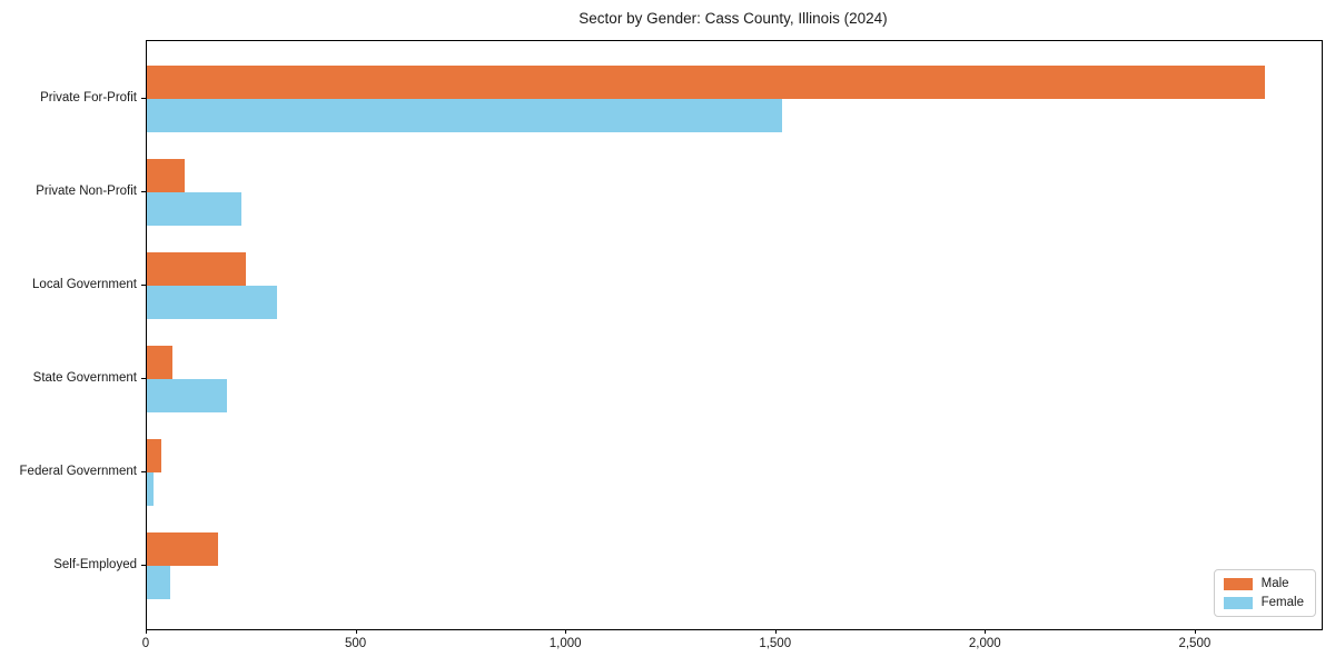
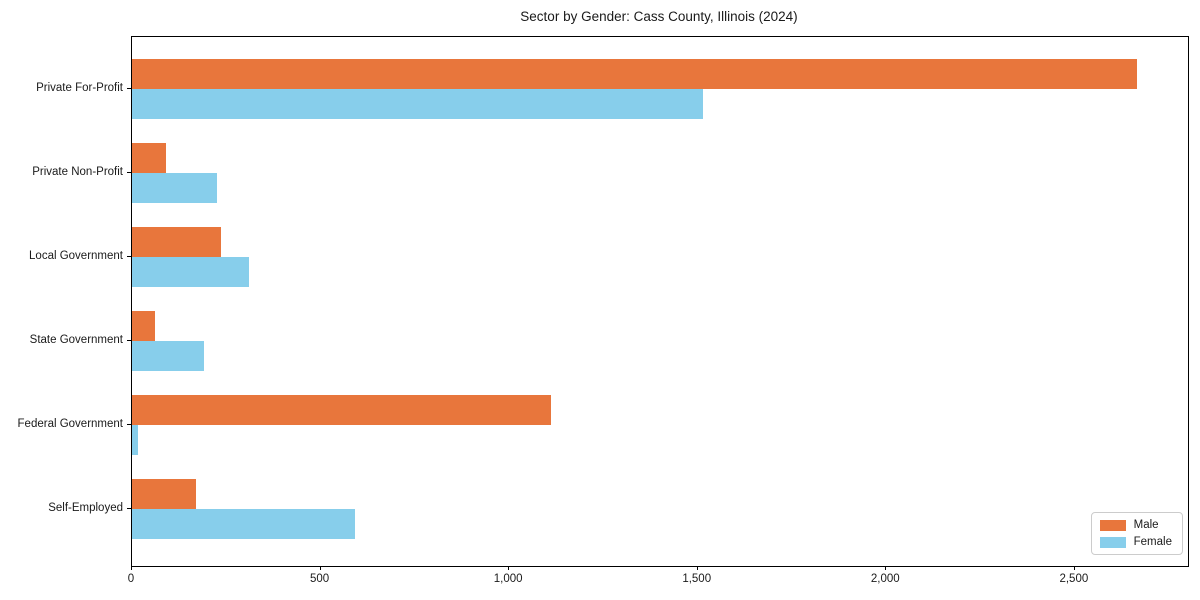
Male/Federal Government: 40 -> 1110
Female/Self-Employed: 60 -> 590
